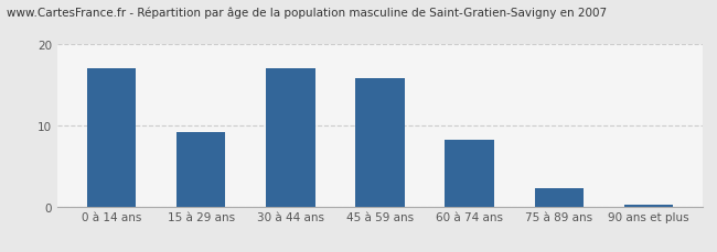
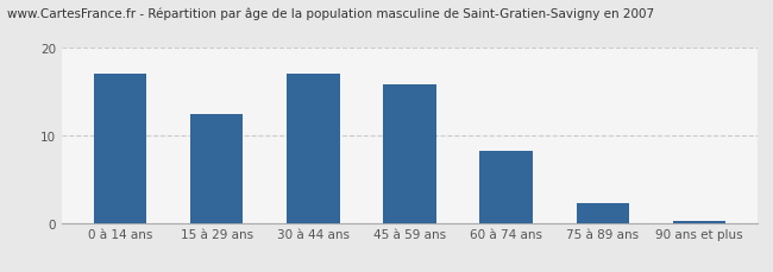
15 à 29 ans: 9.2 -> 12.4
